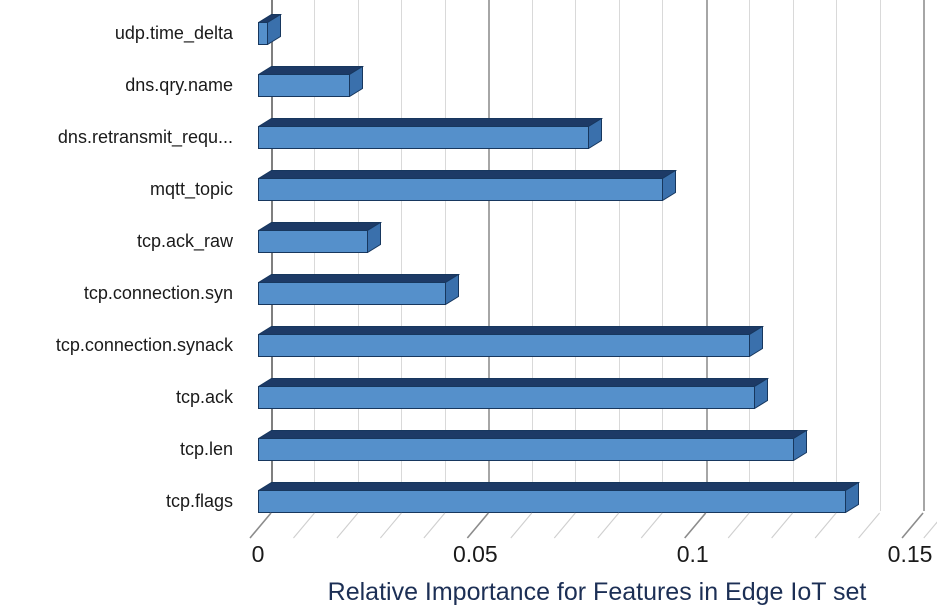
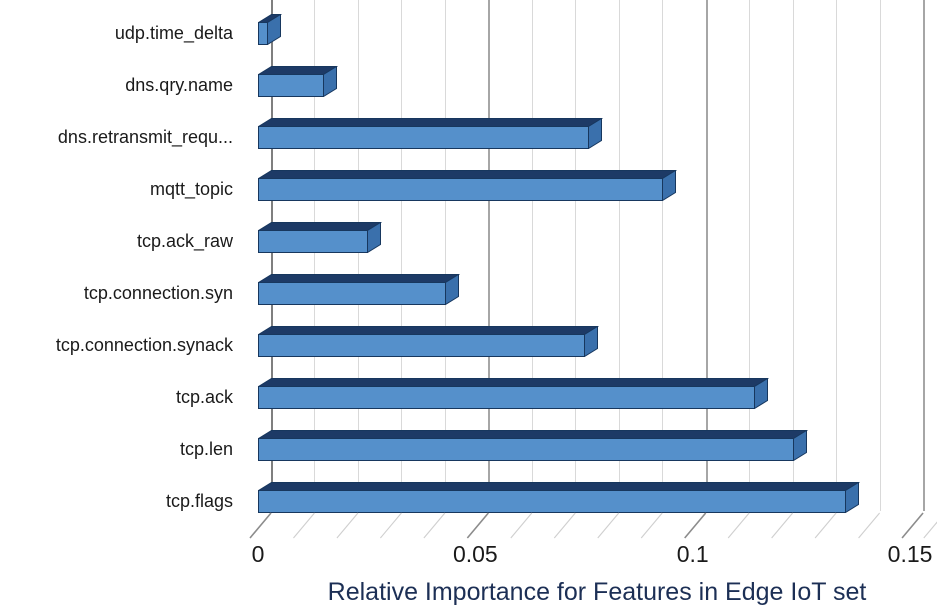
dns.qry.name: 0.021 -> 0.015
tcp.connection.synack: 0.113 -> 0.075
